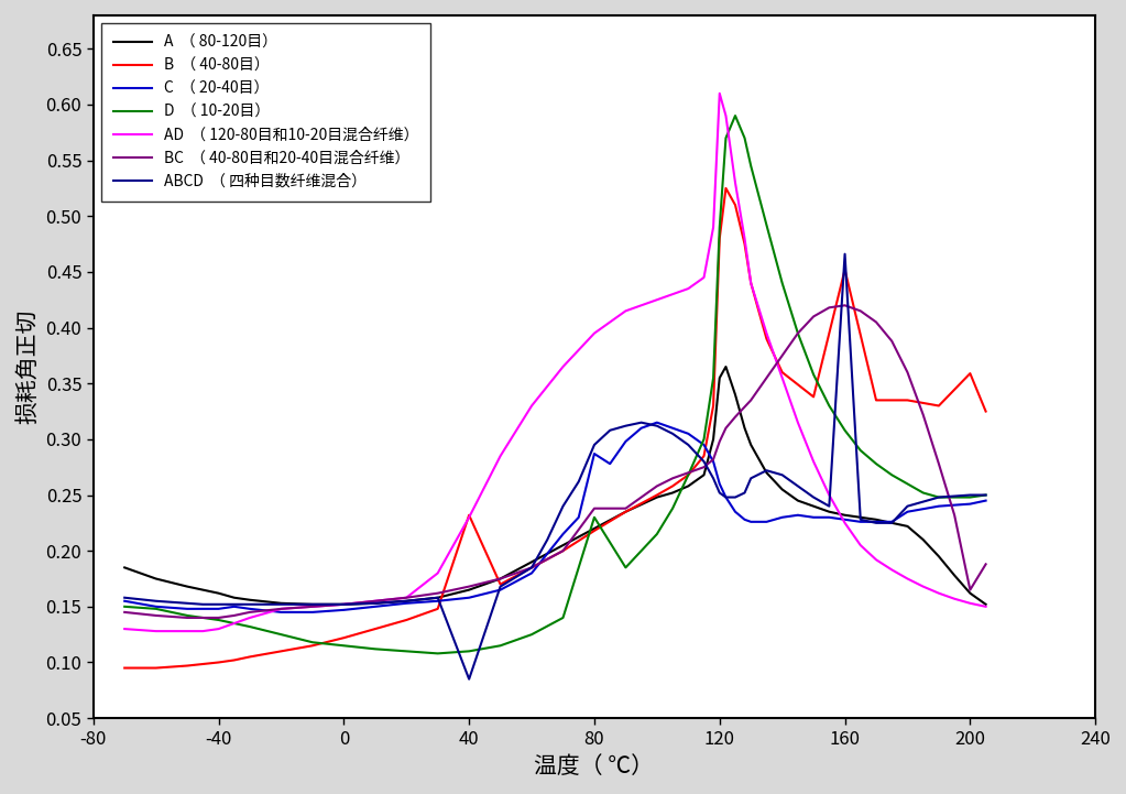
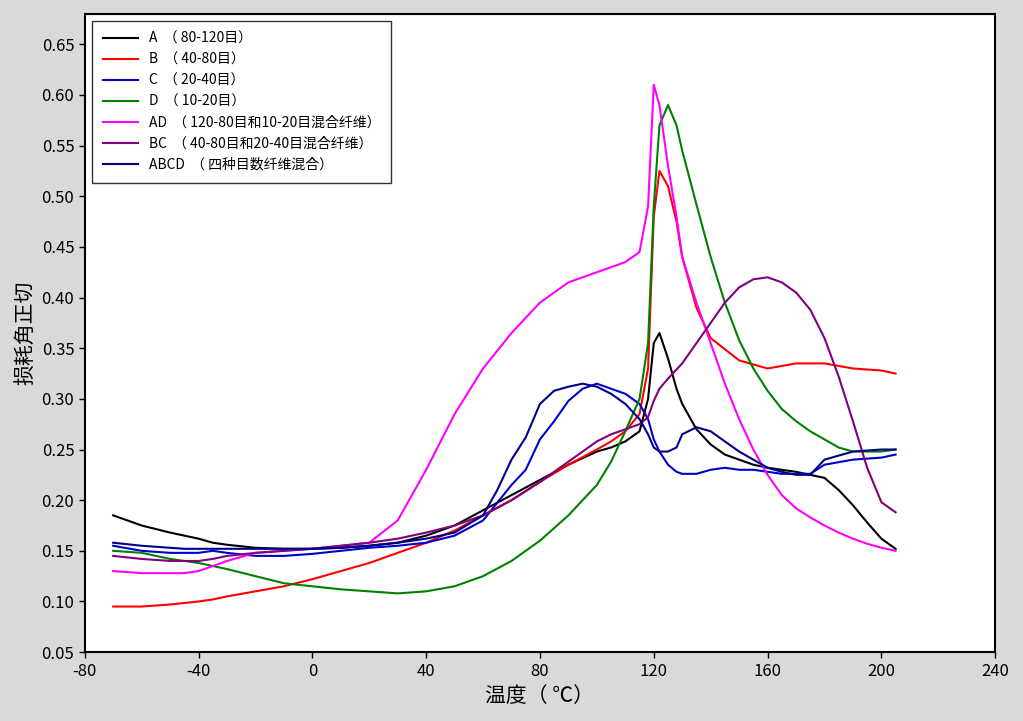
B （ 40-80目）/40: 0.232 -> 0.158
ABCD （ 四种目数纤维混合）/40: 0.085 -> 0.162
C （ 20-40目）/80: 0.287 -> 0.260
D （ 10-20目）/80: 0.230 -> 0.160
BC （ 40-80目和20-40目混合纤维）/80: 0.238 -> 0.218
B （ 40-80目）/160: 0.452 -> 0.330
ABCD （ 四种目数纤维混合）/160: 0.466 -> 0.232
B （ 40-80目）/200: 0.359 -> 0.328
BC （ 40-80目和20-40目混合纤维）/200: 0.165 -> 0.198
